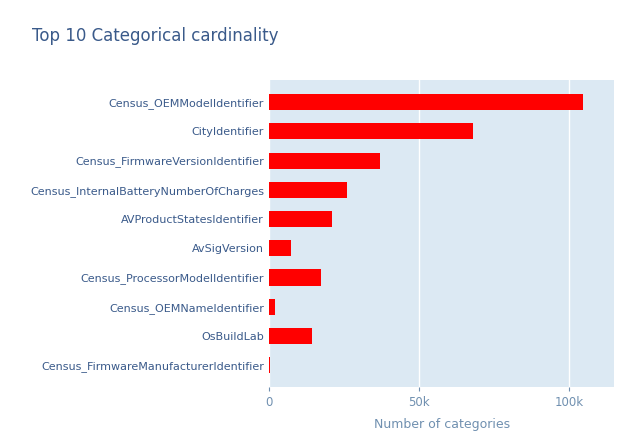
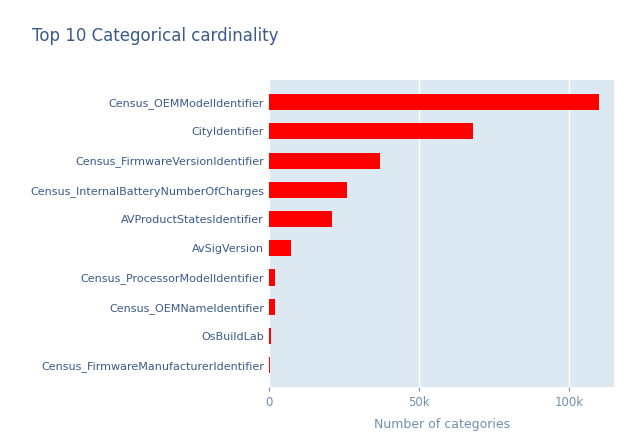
Census_OEMModelIdentifier: 104.5k -> 110.0k
Census_ProcessorModelIdentifier: 17.5k -> 2.2k
OsBuildLab: 14.5k -> 0.8k
